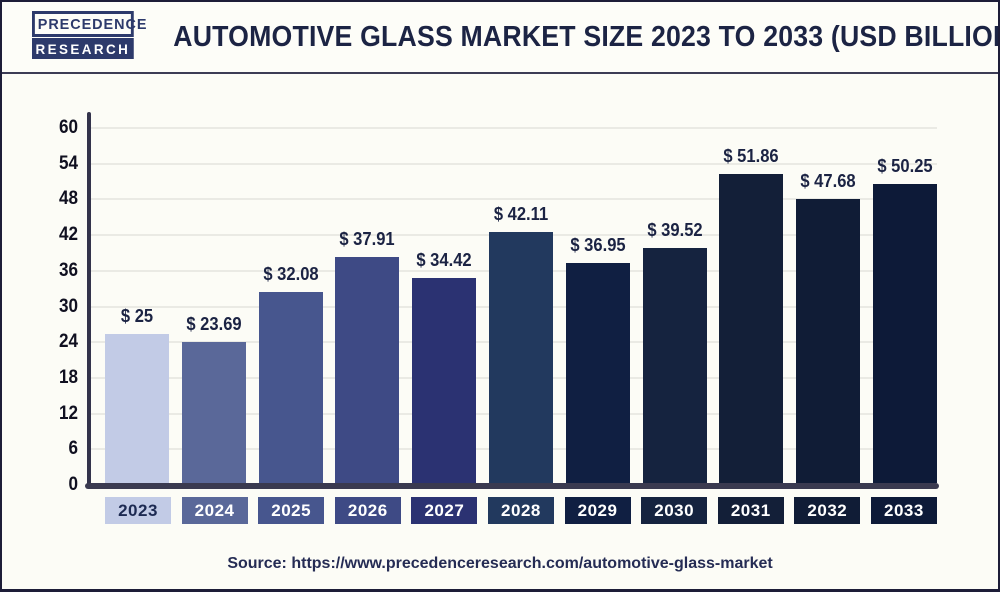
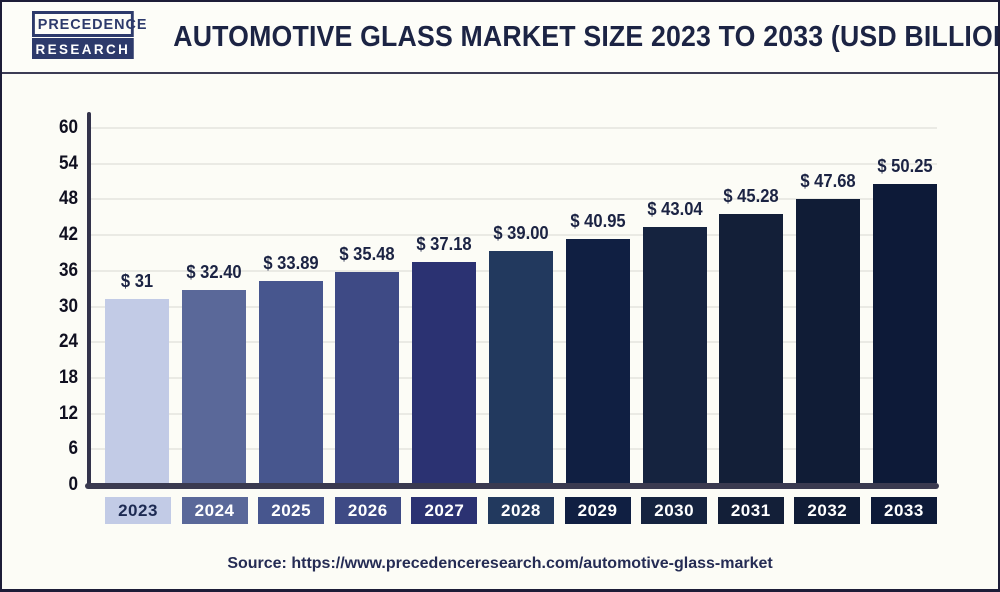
2023: 25 -> 31
2024: 23.69 -> 32.40
2025: 32.08 -> 33.89
2026: 37.91 -> 35.48
2027: 34.42 -> 37.18
2028: 42.11 -> 39.00
2029: 36.95 -> 40.95
2030: 39.52 -> 43.04
2031: 51.86 -> 45.28
